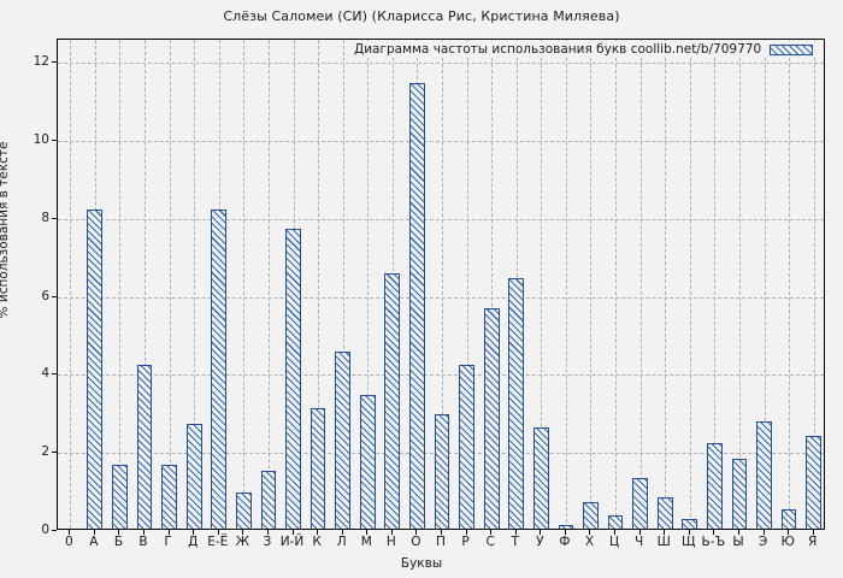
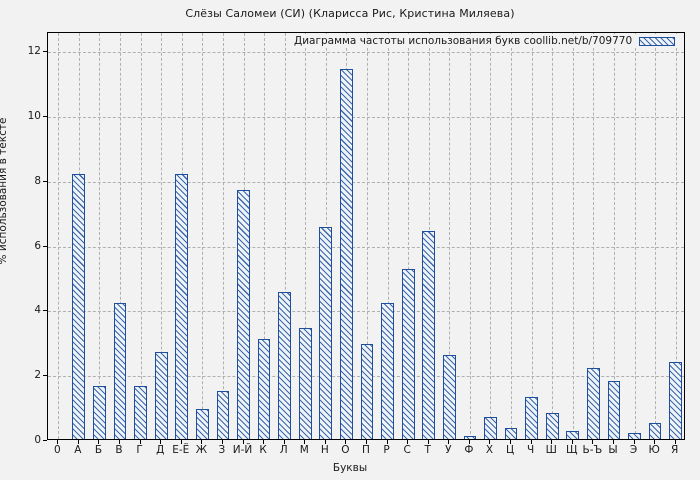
С: 5.7 -> 5.3
Э: 2.8 -> 0.2
